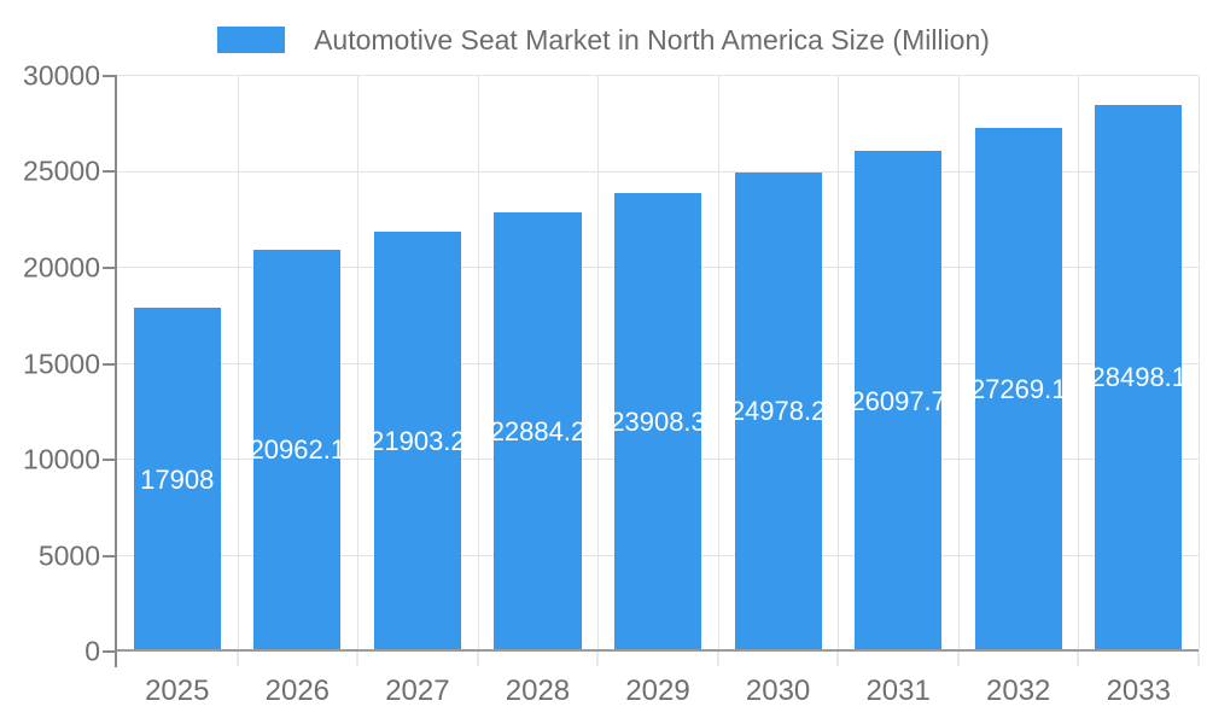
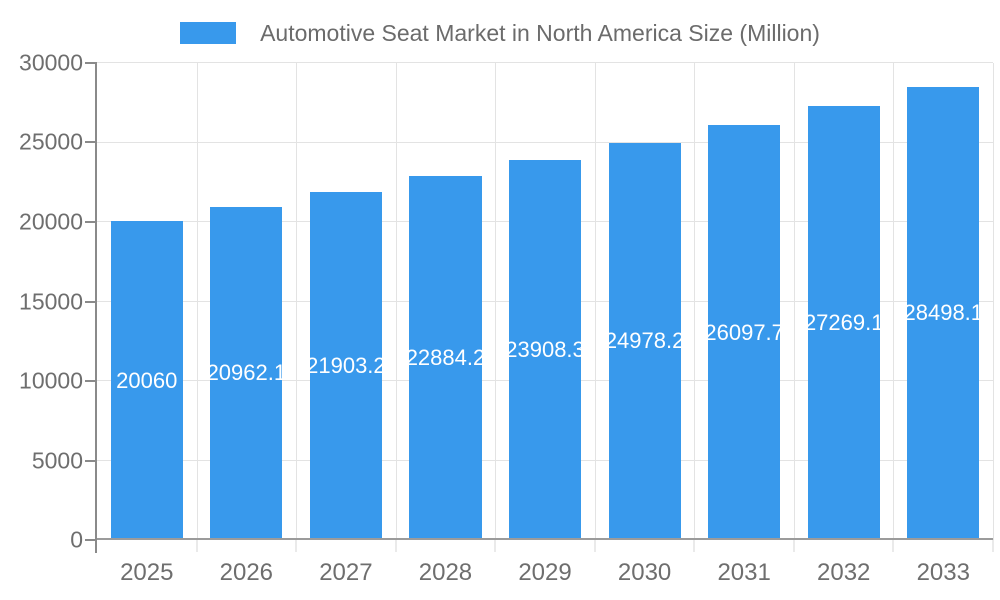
2025: 17908 -> 20060
